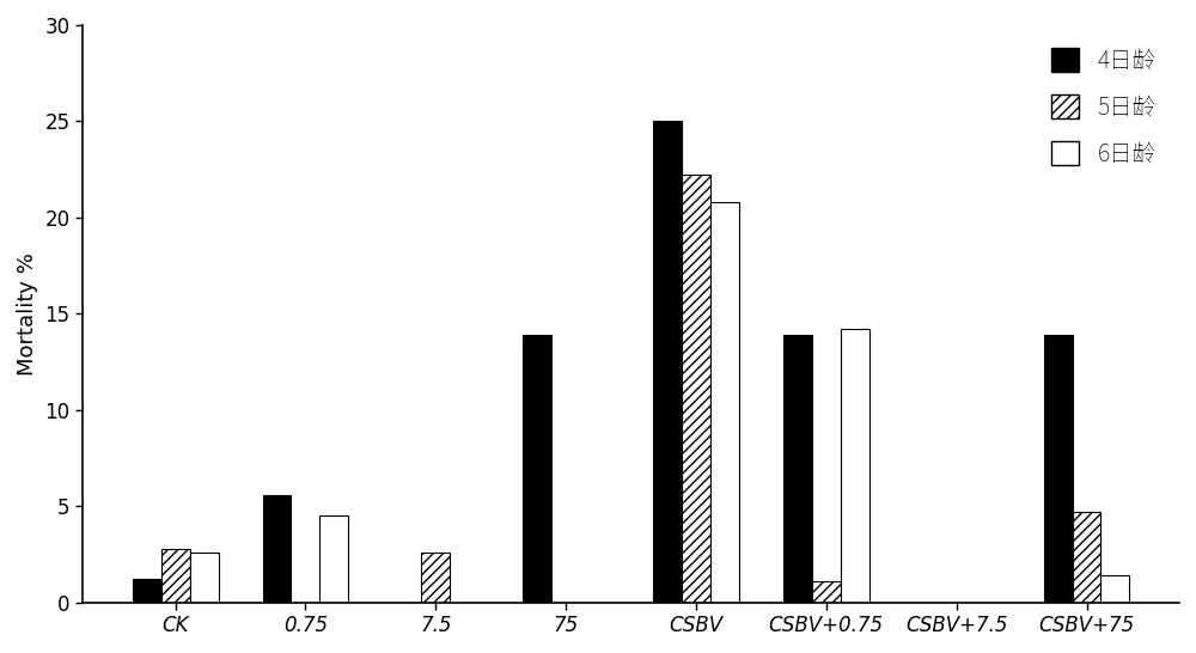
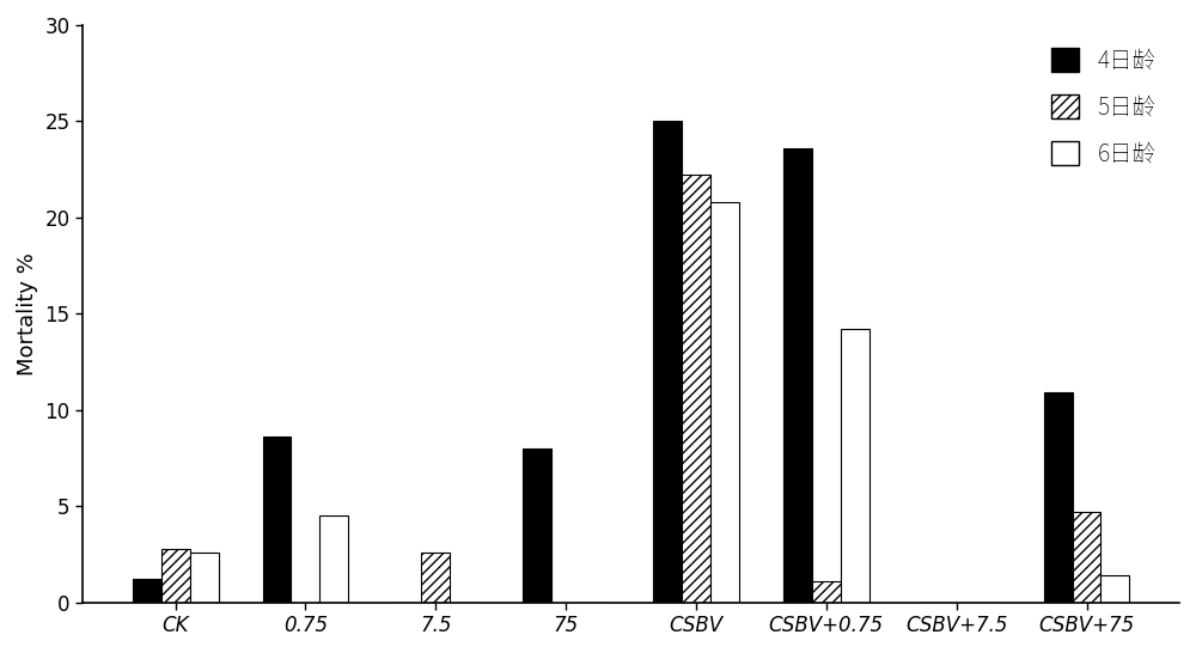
4日龄/0.75: 5.6 -> 8.6
4日龄/75: 13.9 -> 8.0
4日龄/CSBV+0.75: 13.9 -> 23.6
4日龄/CSBV+75: 13.9 -> 10.9
